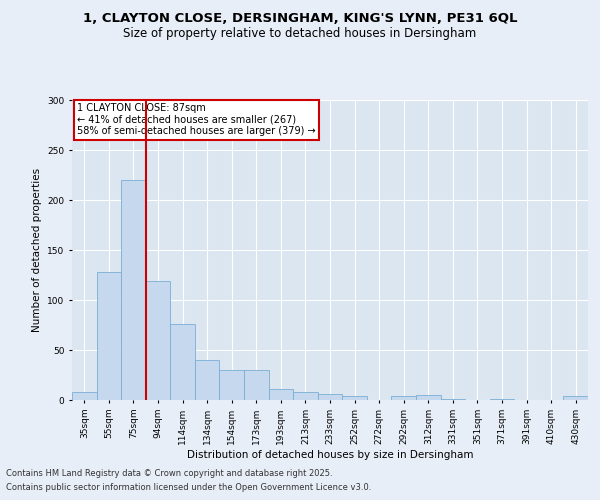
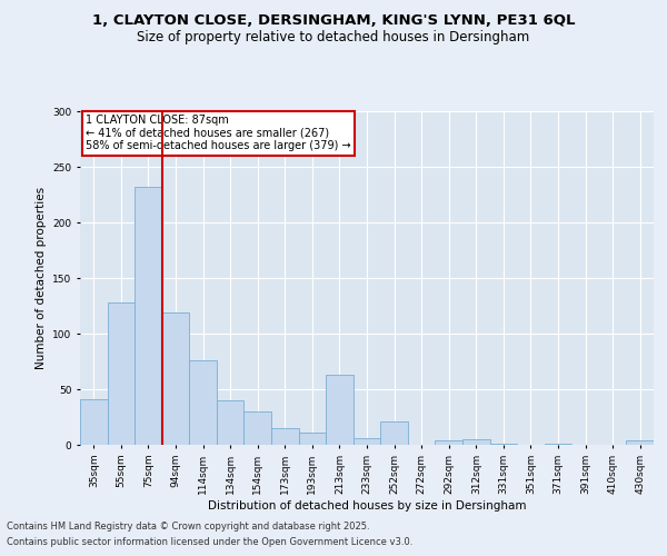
35sqm: 8 -> 41
75sqm: 220 -> 232
173sqm: 30 -> 15
213sqm: 8 -> 63
252sqm: 4 -> 21
